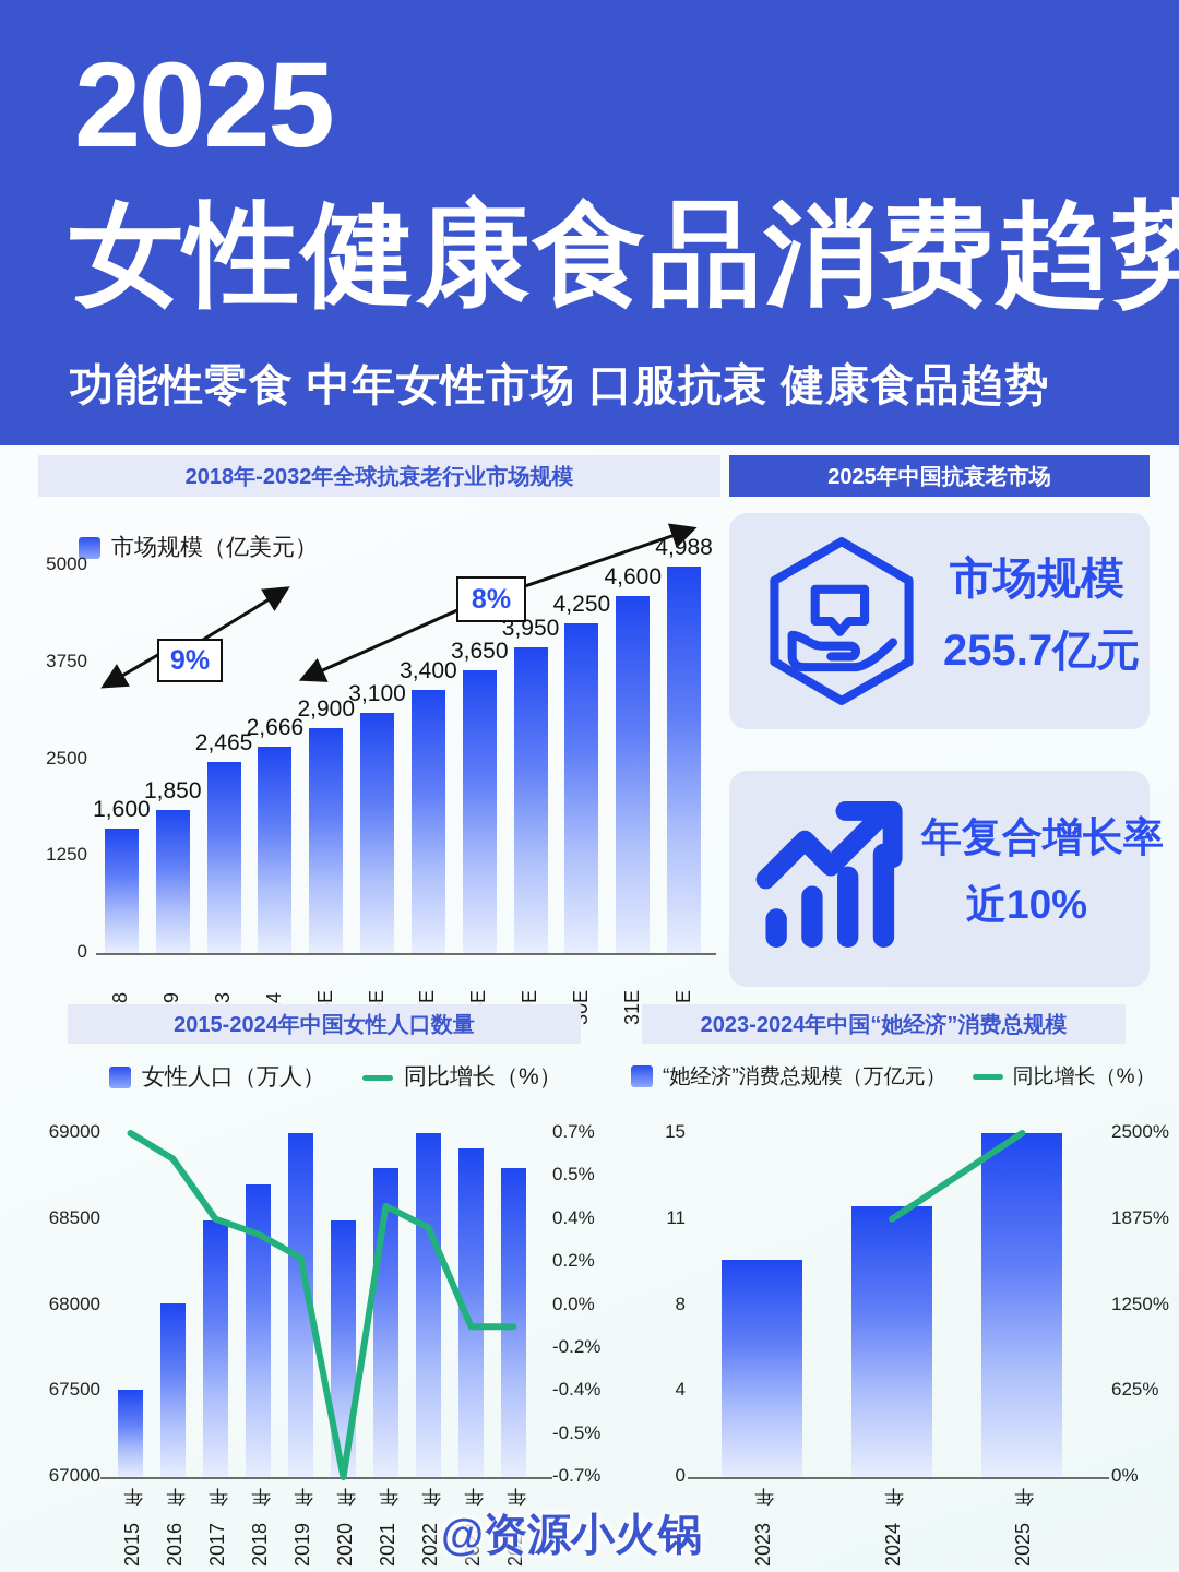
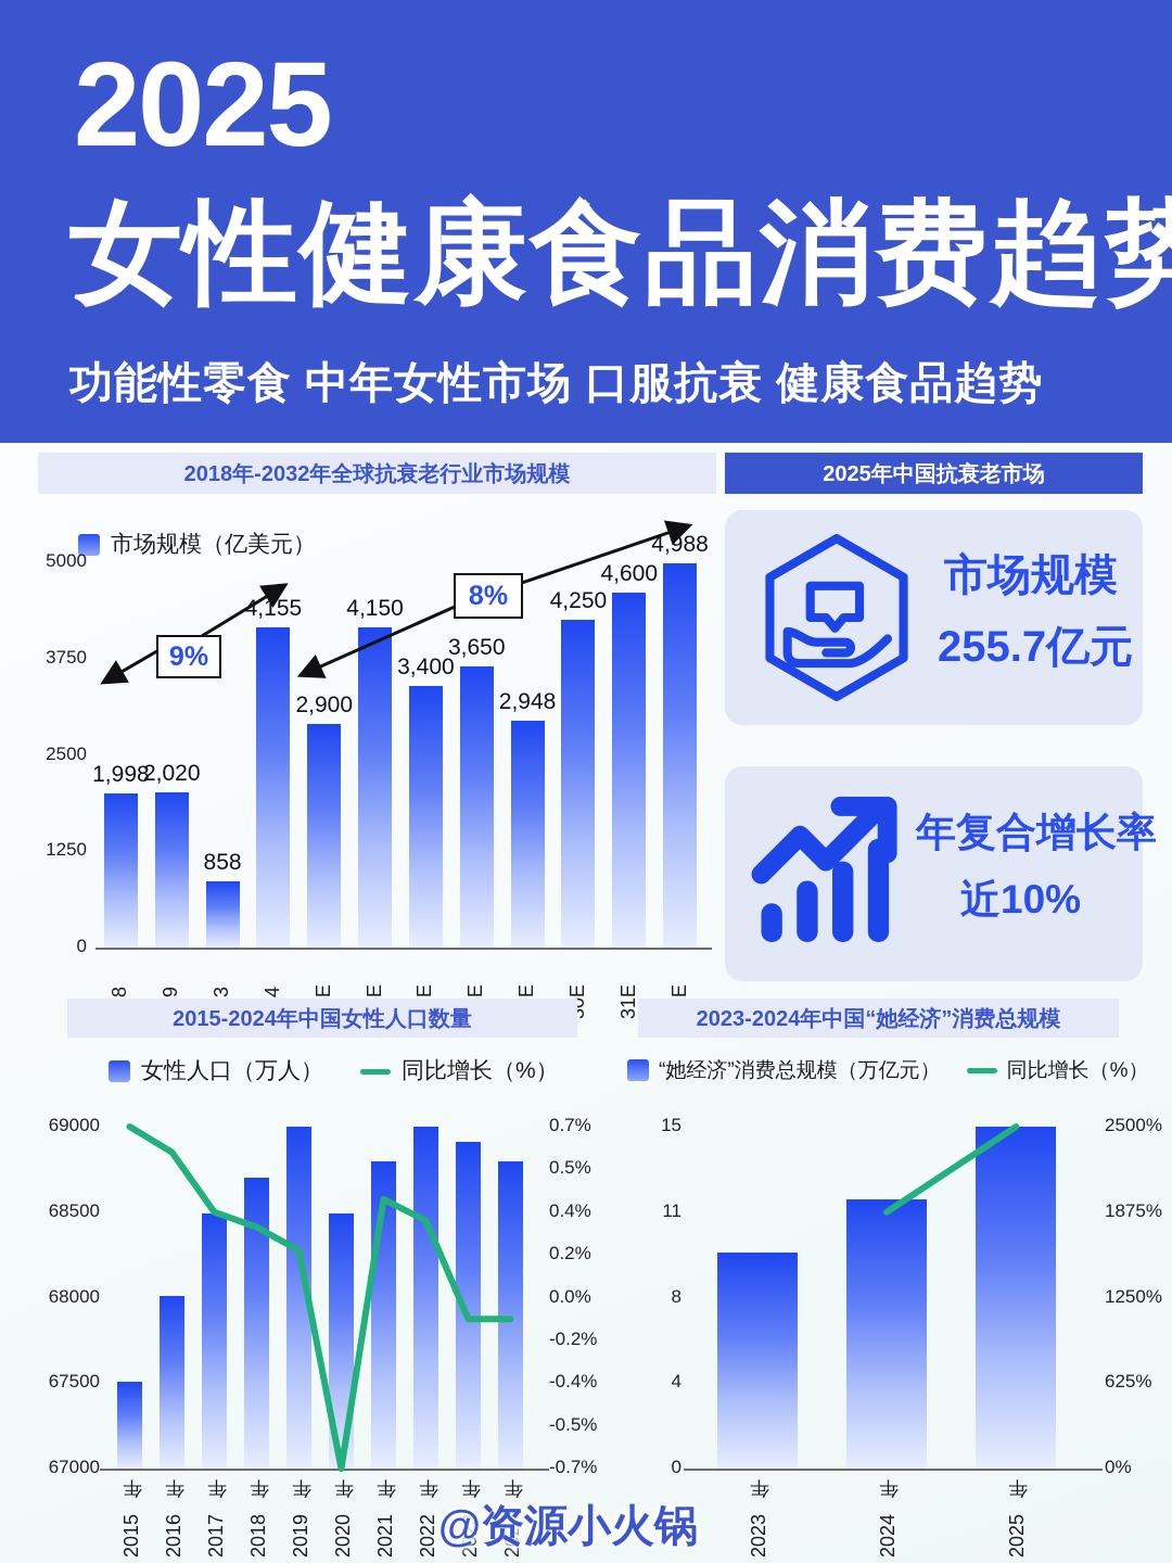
2018年-2032年全球抗衰老行业市场规模/018: 1,600 -> 1,998
2018年-2032年全球抗衰老行业市场规模/019: 1,850 -> 2,020
2018年-2032年全球抗衰老行业市场规模/023: 2,465 -> 858
2018年-2032年全球抗衰老行业市场规模/024: 2,666 -> 4,155
2018年-2032年全球抗衰老行业市场规模/26E: 3,100 -> 4,150
2018年-2032年全球抗衰老行业市场规模/29E: 3,950 -> 2,948
